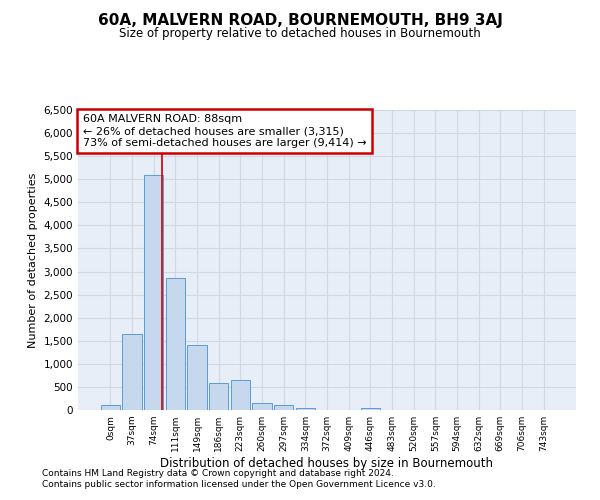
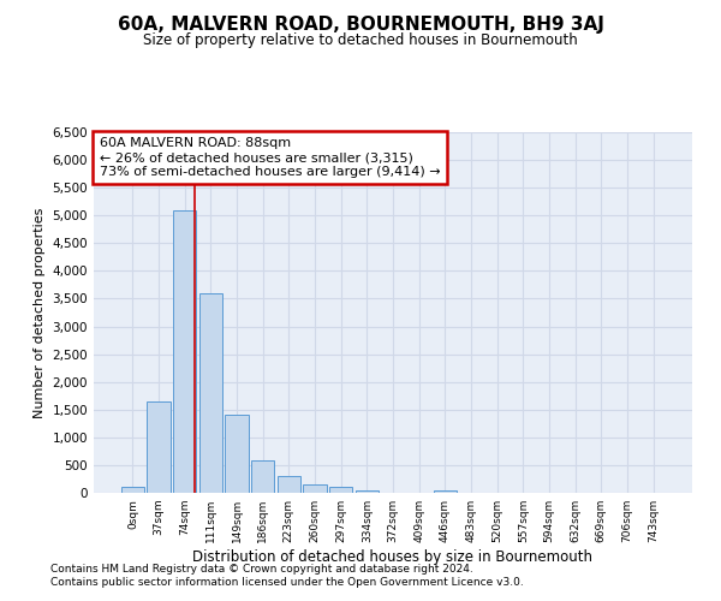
111sqm: 2,850 -> 3,600
223sqm: 650 -> 300
